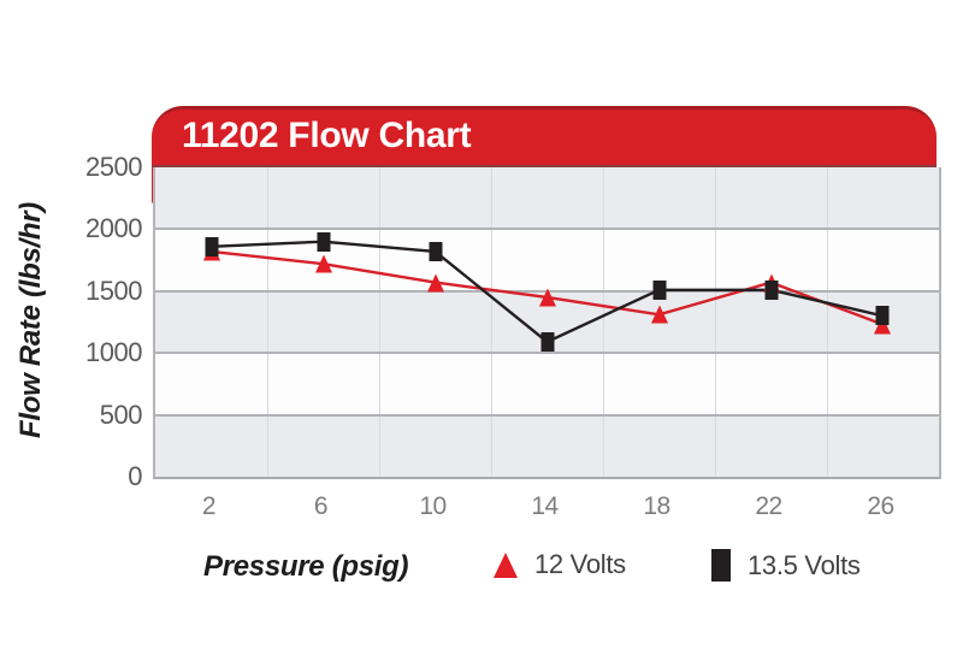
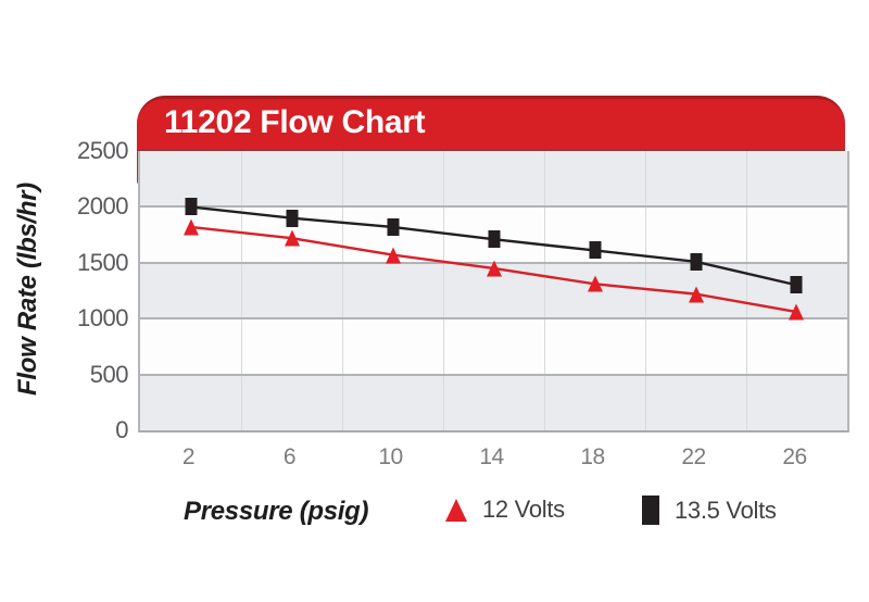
13.5 Volts/2: 1860 -> 2000
13.5 Volts/14: 1090 -> 1710
13.5 Volts/18: 1510 -> 1610
12 Volts/22: 1570 -> 1220
12 Volts/26: 1230 -> 1060
